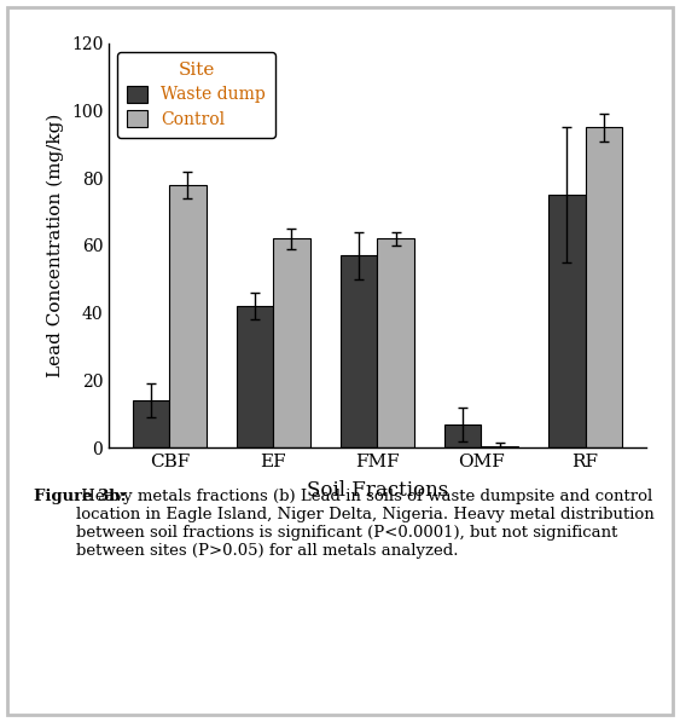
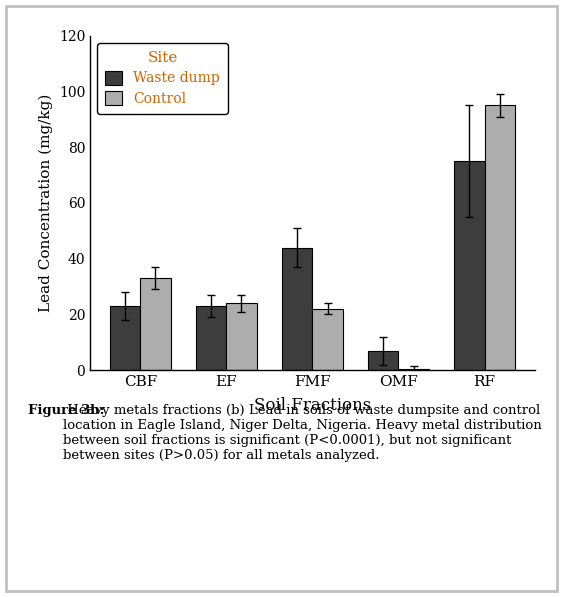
Waste dump/CBF: 14 -> 23
Control/CBF: 78.0 -> 33.0
Waste dump/EF: 42 -> 23
Control/EF: 62.0 -> 24.0
Waste dump/FMF: 57 -> 44
Control/FMF: 62.0 -> 22.0
